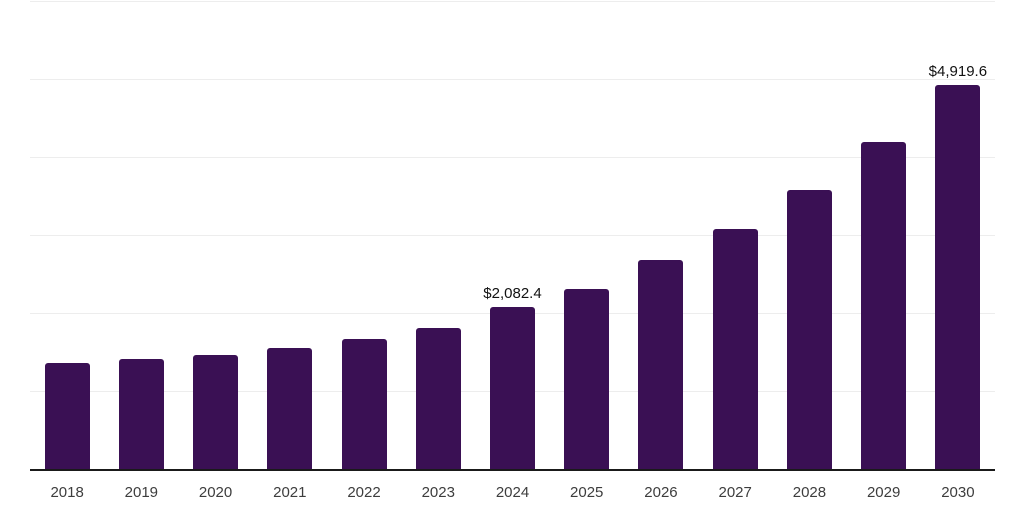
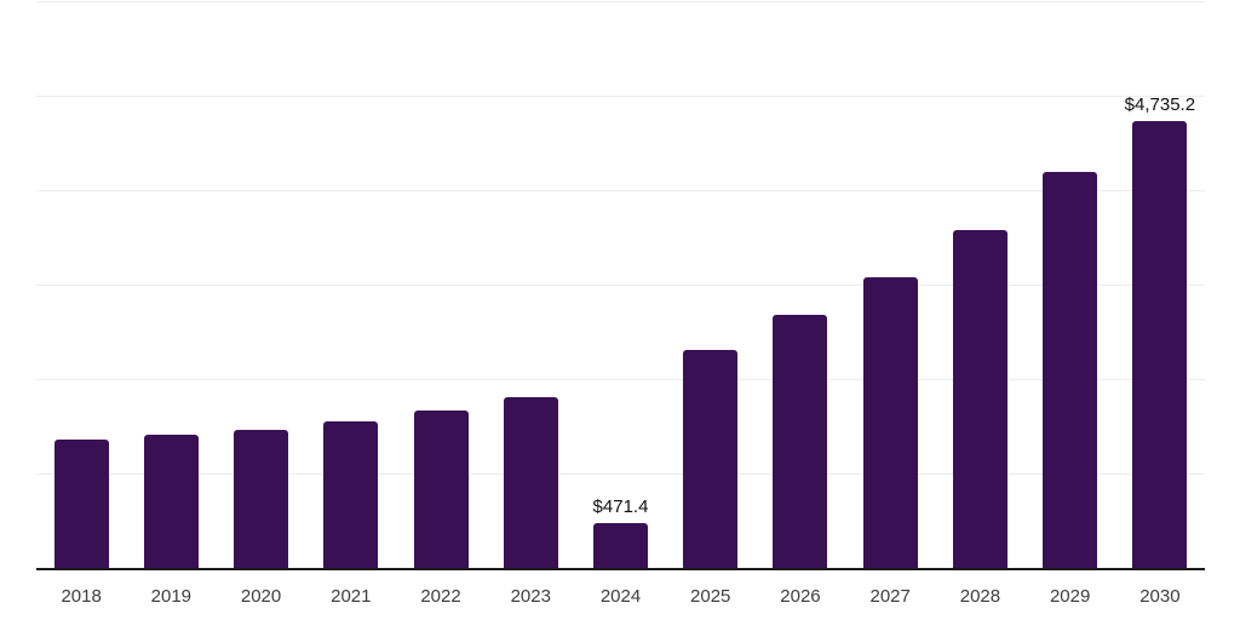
2024: $2,082.4 -> $471.4
2030: $4,919.6 -> $4,735.2
